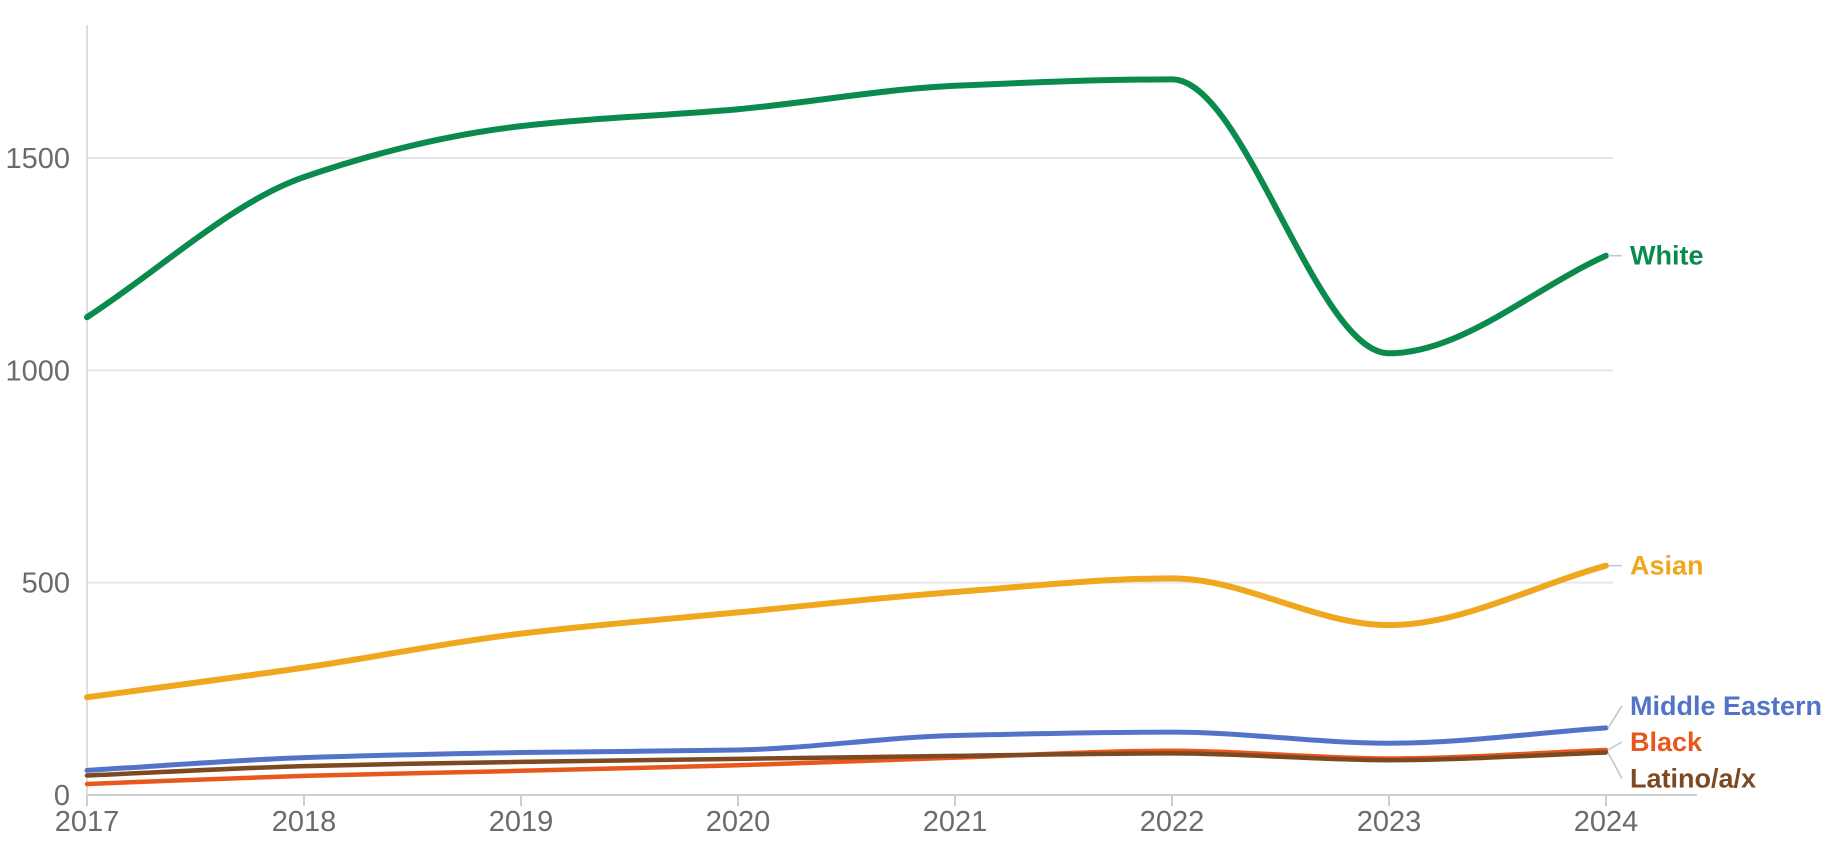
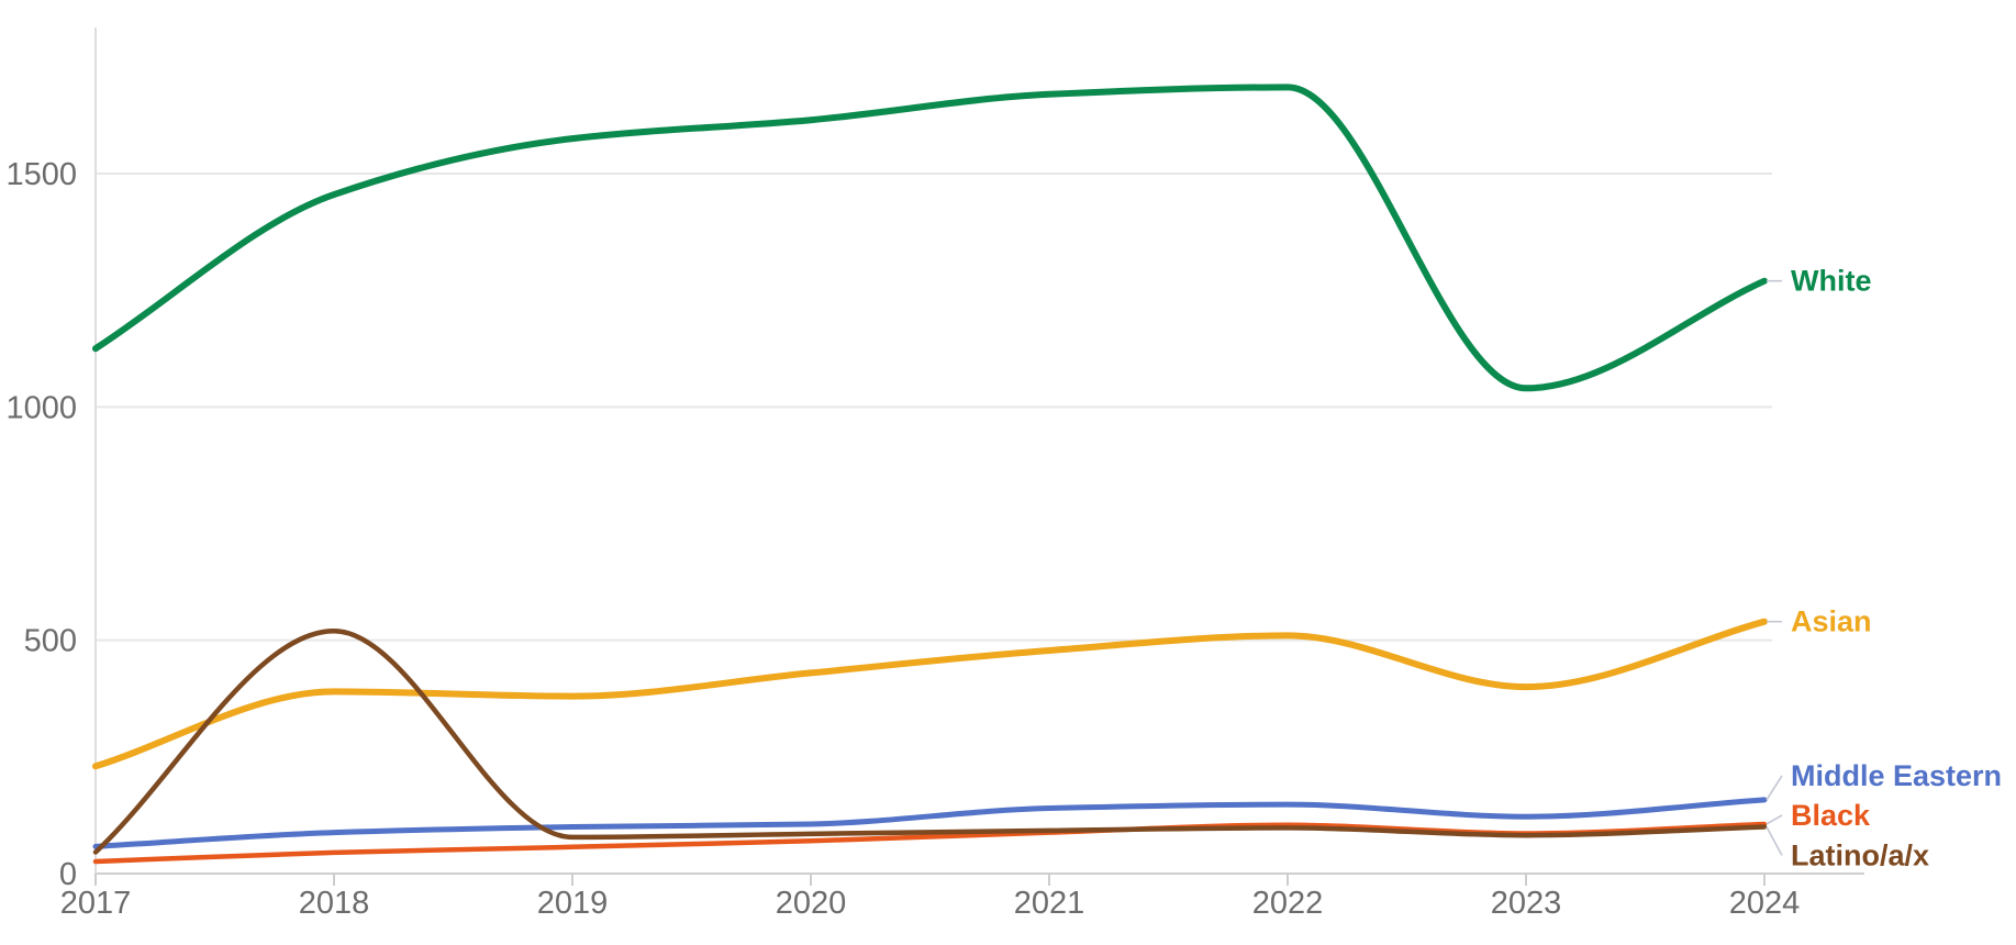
Asian/2018: 300 -> 390
Latino/a/x/2018: 70 -> 520
